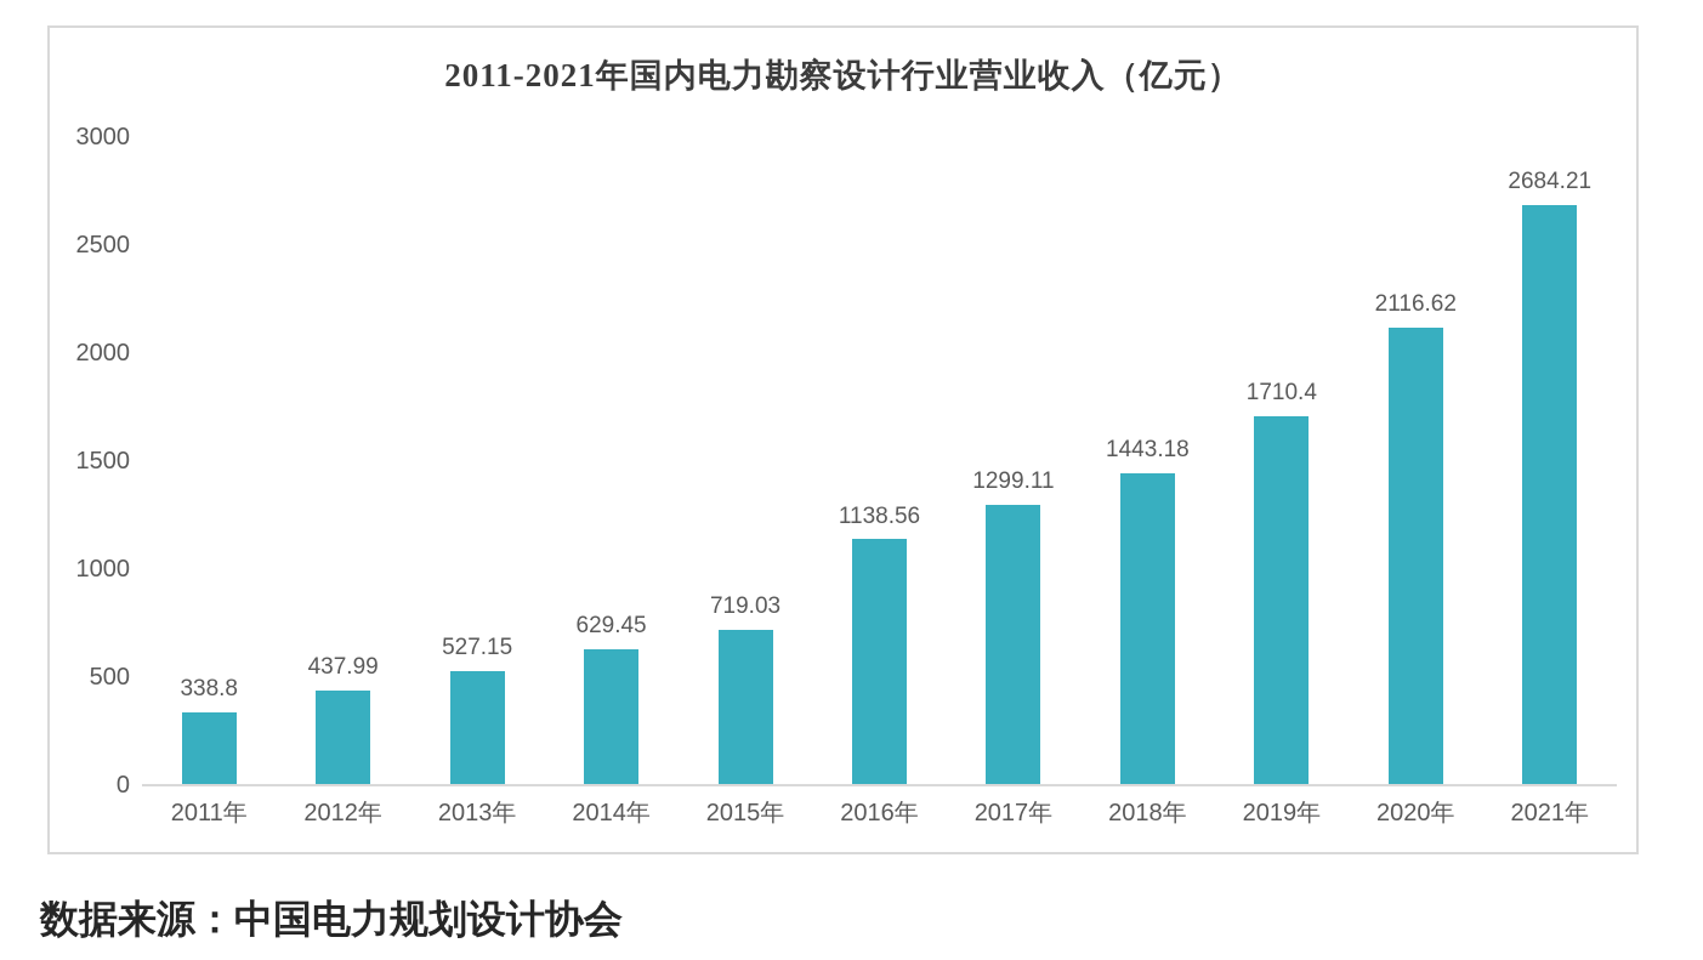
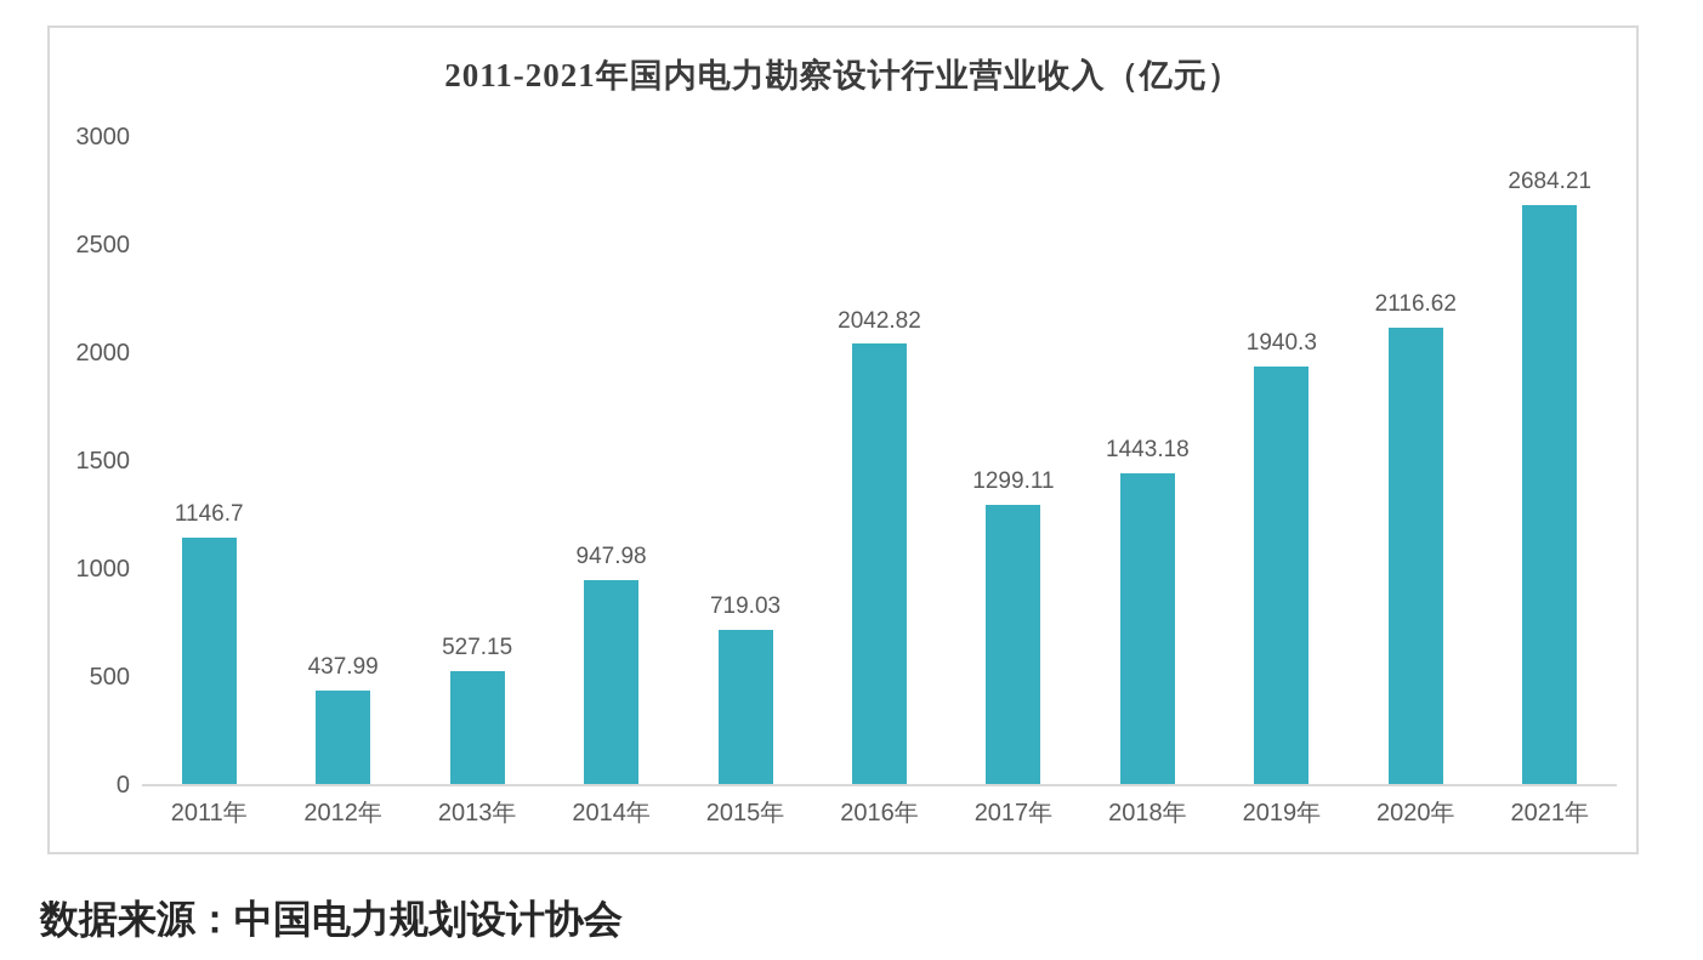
2011年: 338.8 -> 1146.7
2014年: 629.45 -> 947.98
2016年: 1138.56 -> 2042.82
2019年: 1710.4 -> 1940.3
